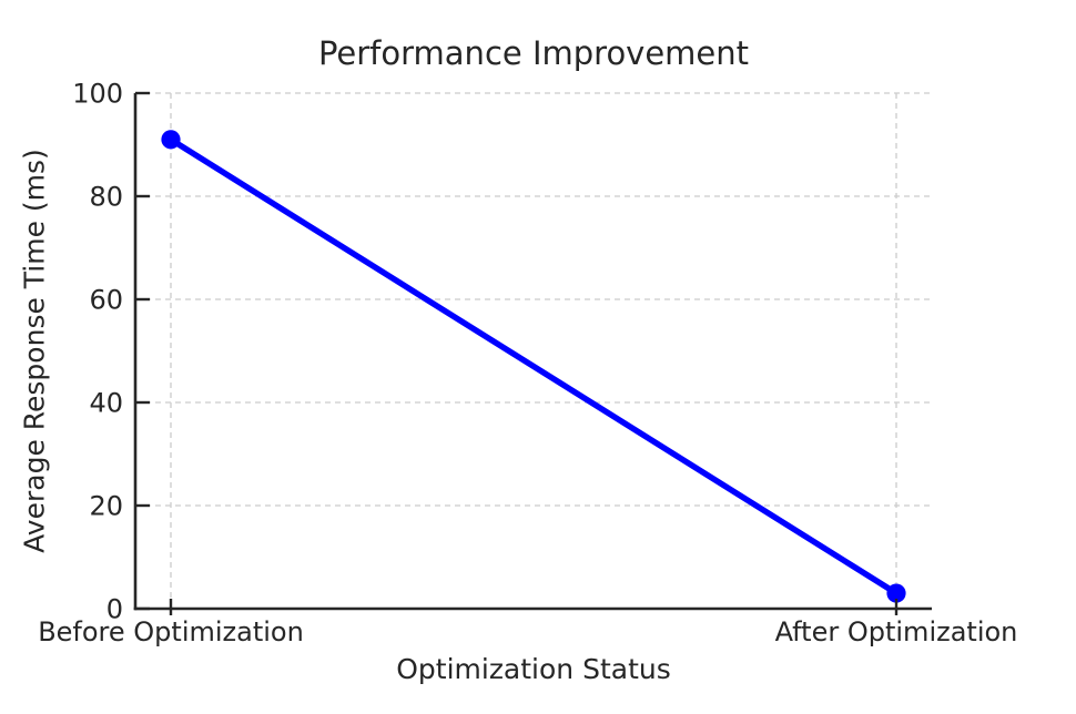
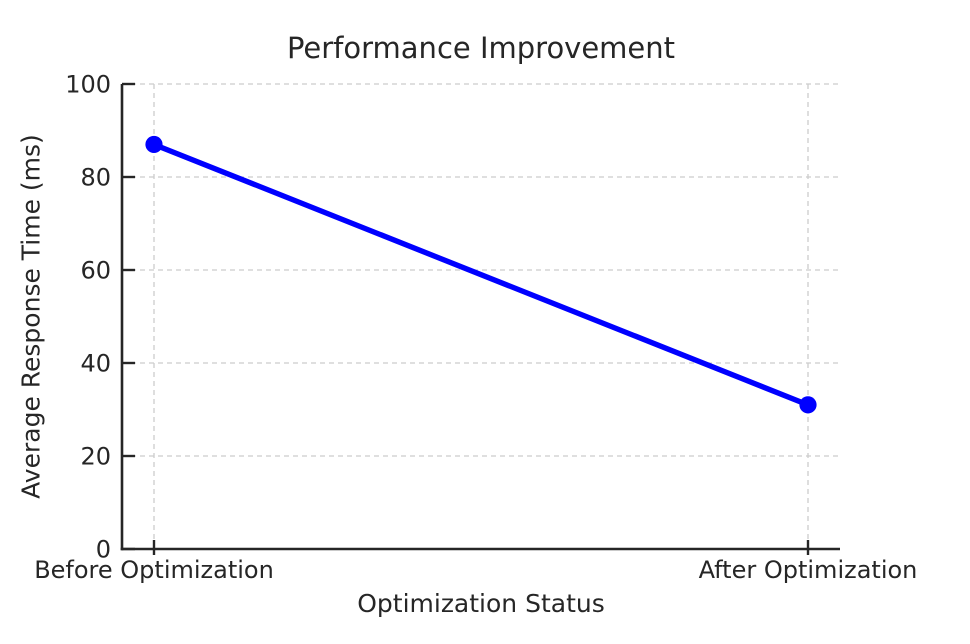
Before Optimization: 91 -> 87
After Optimization: 3 -> 31
